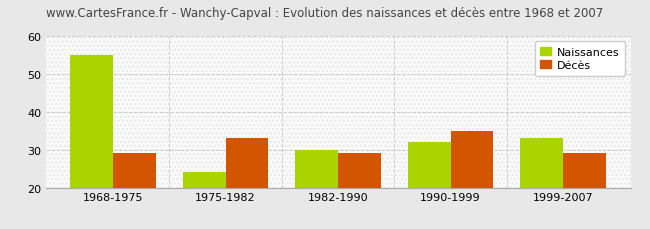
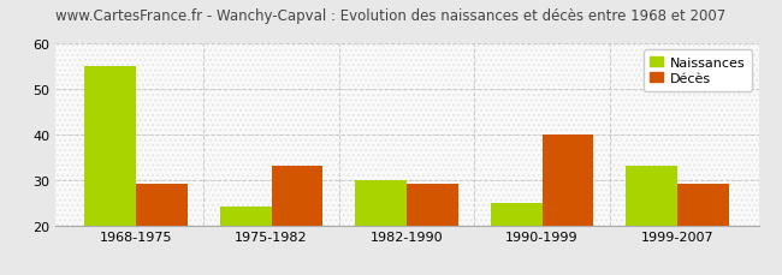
Naissances/1990-1999: 32 -> 25
Décès/1990-1999: 35 -> 40
